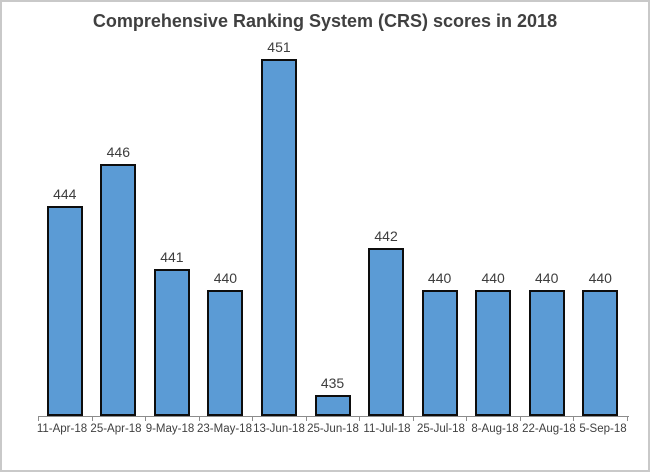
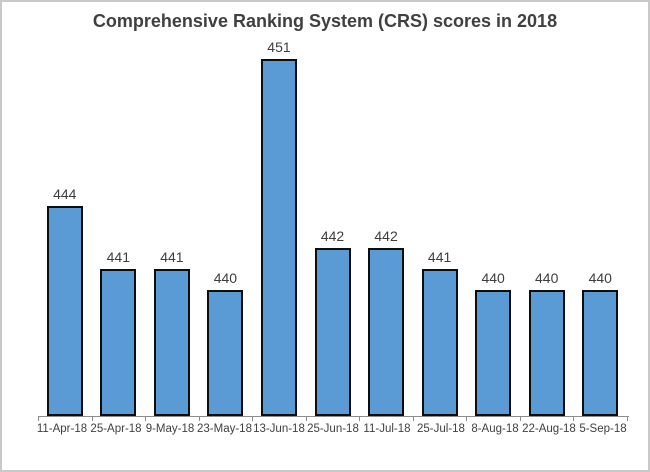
25-Apr-18: 446 -> 441
25-Jun-18: 435 -> 442
25-Jul-18: 440 -> 441
